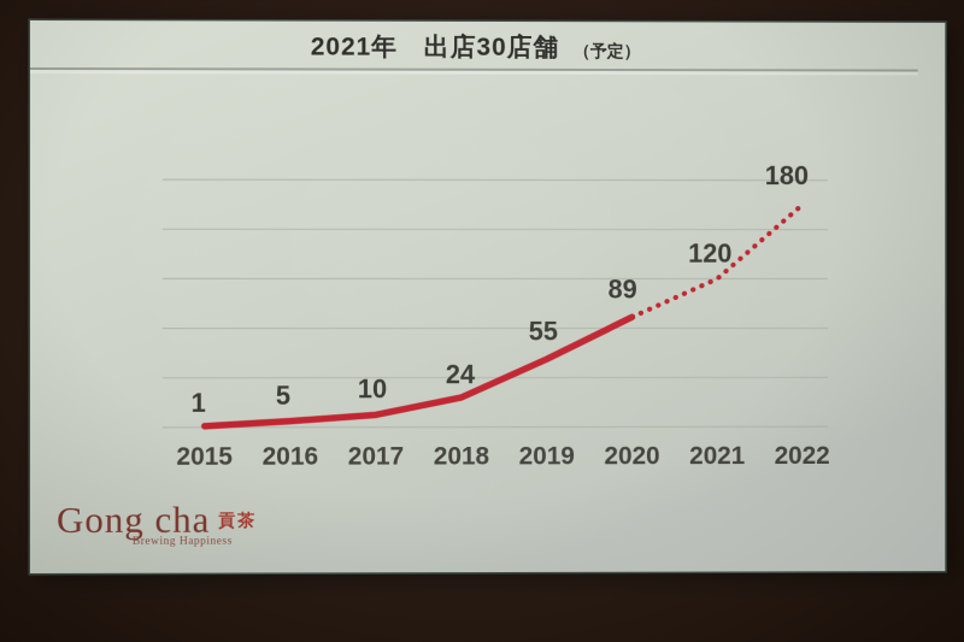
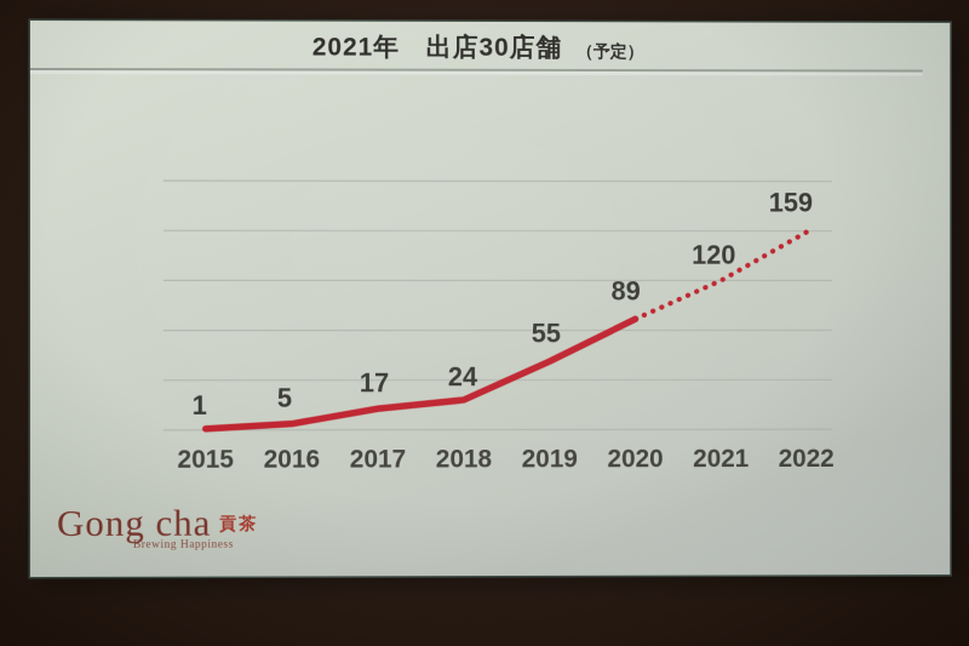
2017: 10 -> 17
2022: 180 -> 159
